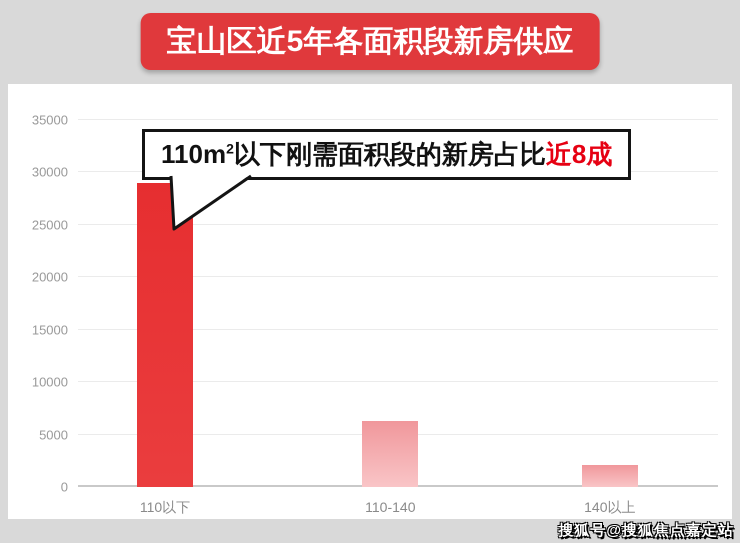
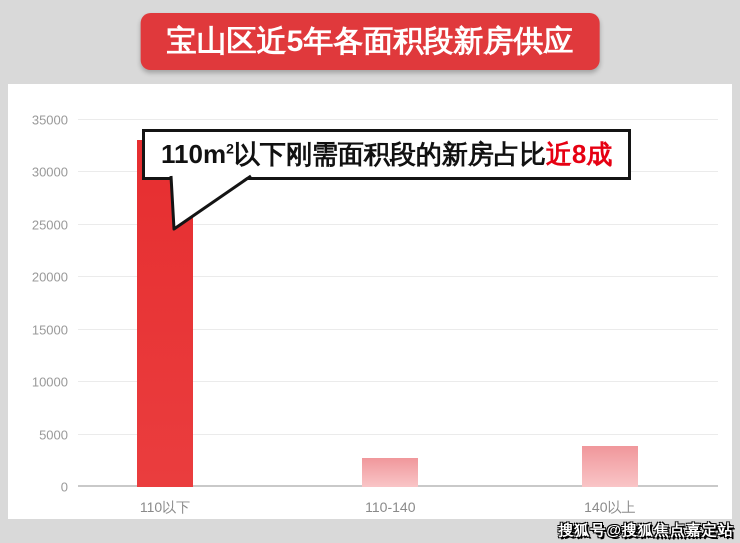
110以下: 29000 -> 33100
110-140: 6300 -> 2800
140以上: 2100 -> 3900
